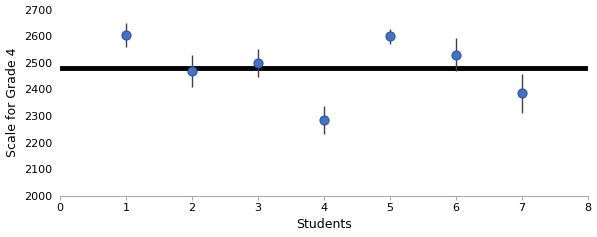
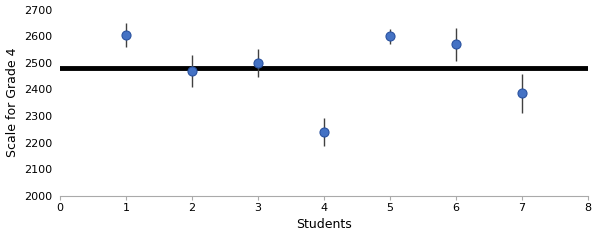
4: 2285 -> 2240
6: 2530 -> 2570
